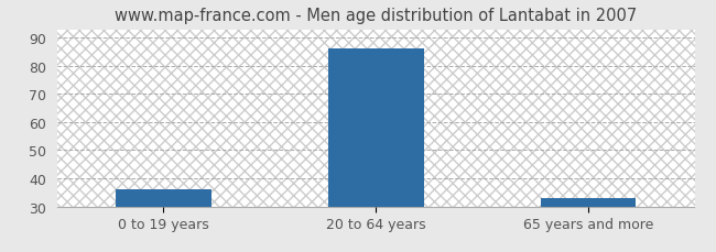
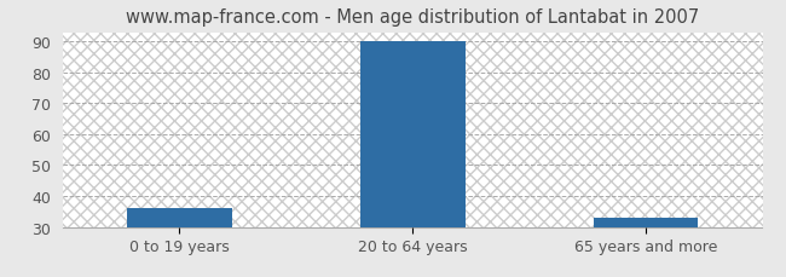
20 to 64 years: 86 -> 90
